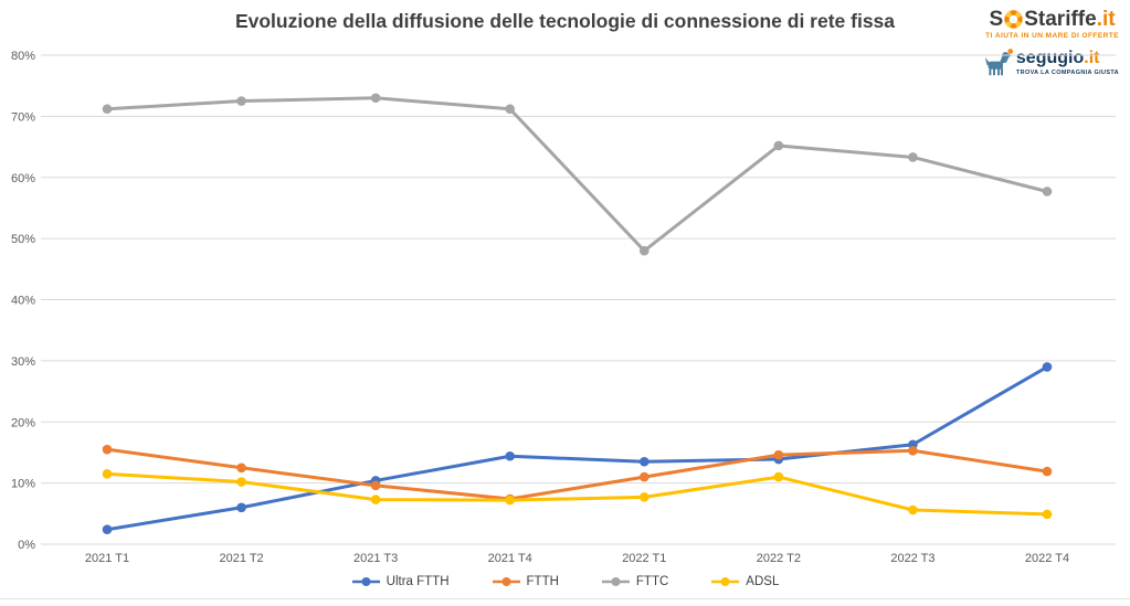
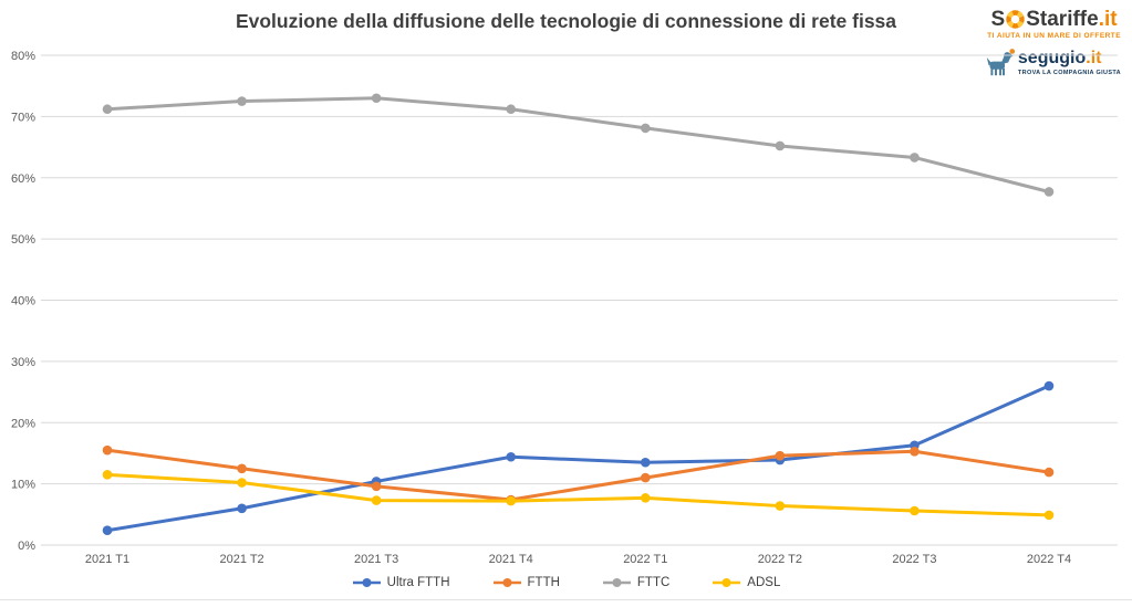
FTTC/2022 T1: 48% -> 68%
ADSL/2022 T2: 11% -> 6%
Ultra FTTH/2022 T4: 29% -> 26%
